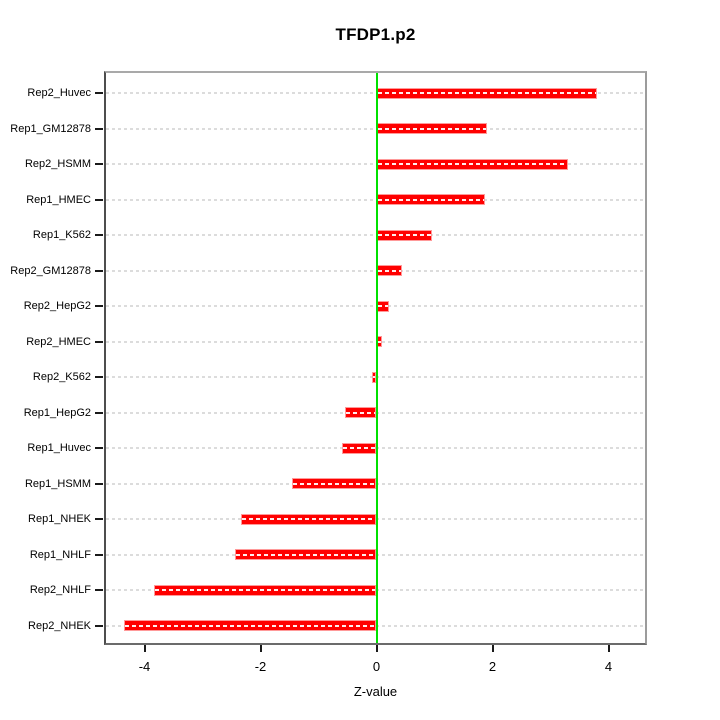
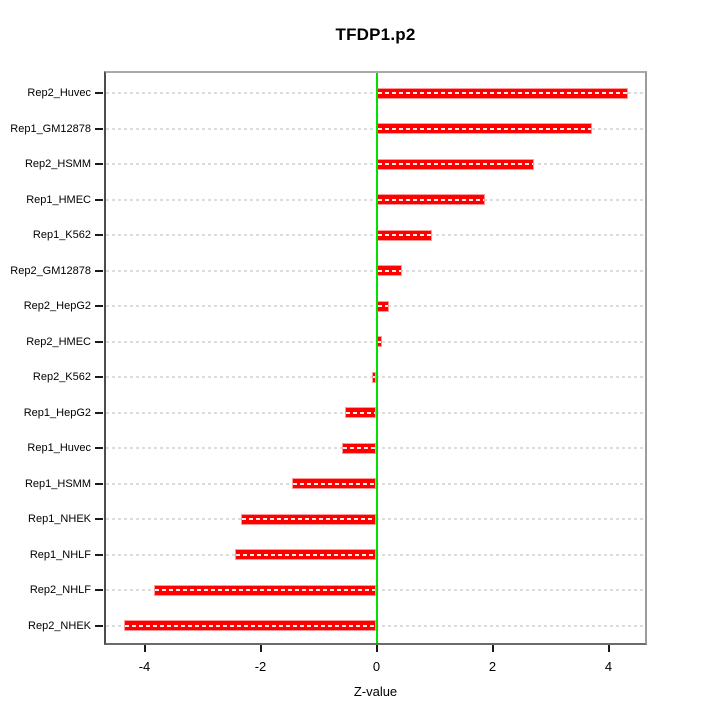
Rep2_Huvec: 3.8 -> 4.3
Rep1_GM12878: 1.9 -> 3.7
Rep2_HSMM: 3.3 -> 2.7
